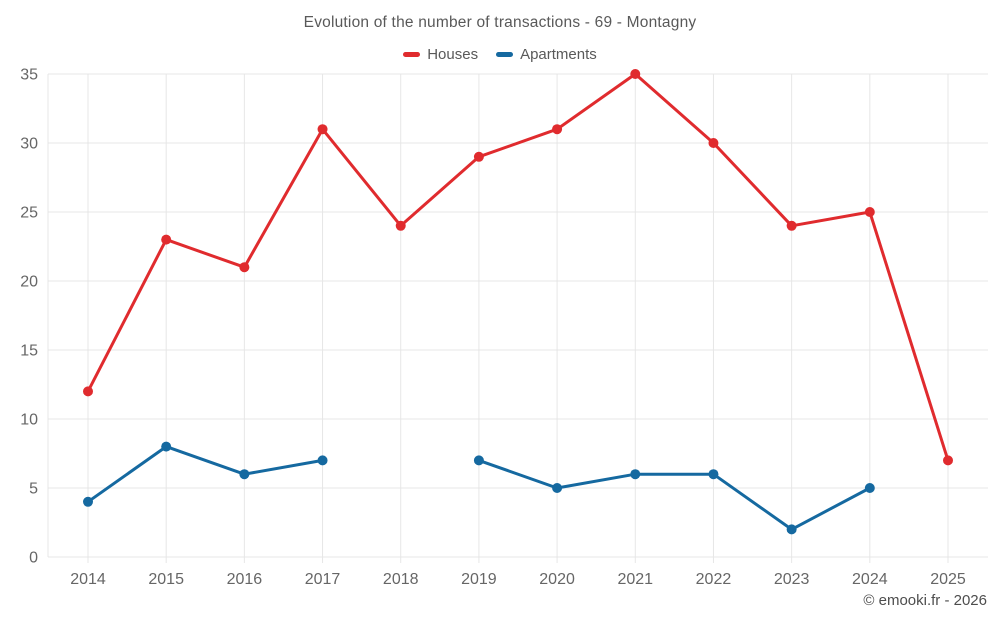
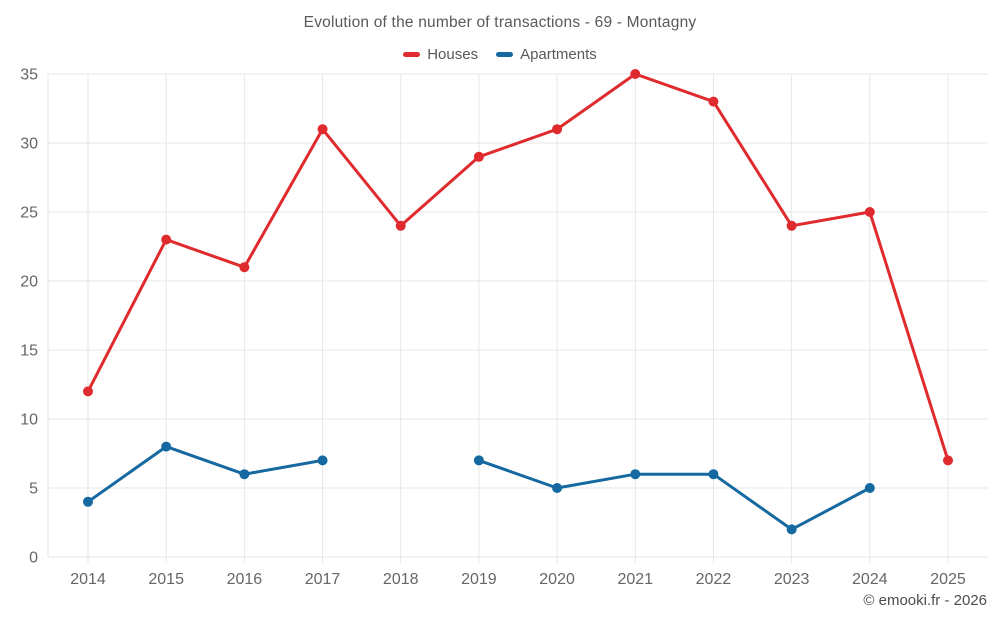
Houses/2022: 30 -> 33
